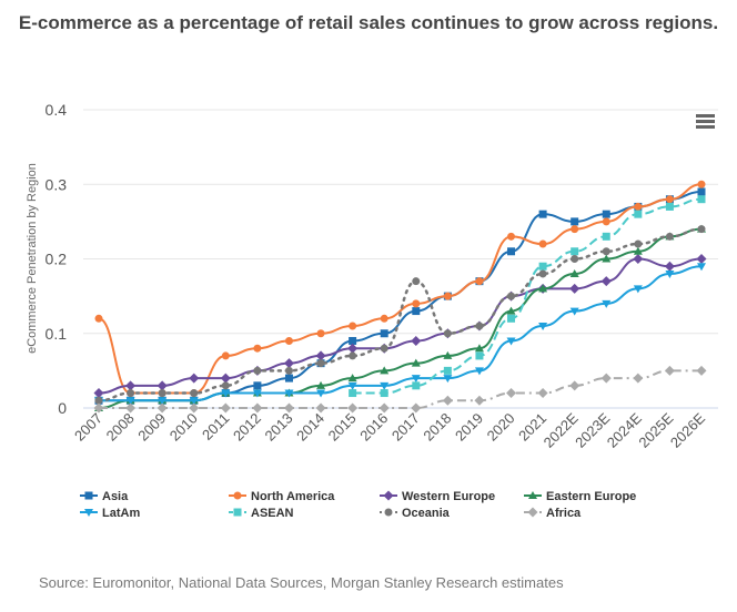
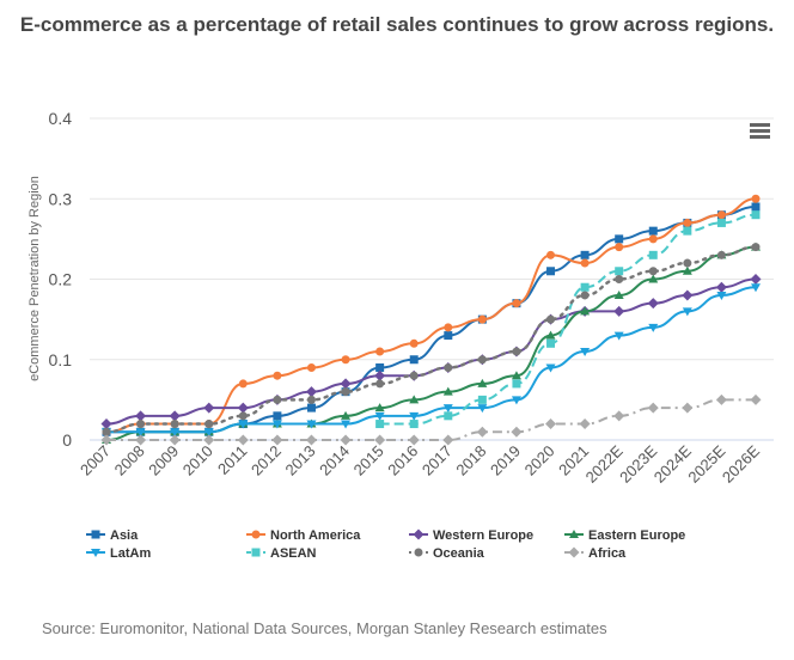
North America/2007: 0.12 -> 0.01
Oceania/2017: 0.17 -> 0.09
Asia/2021: 0.26 -> 0.23
Western Europe/2024E: 0.20 -> 0.18
